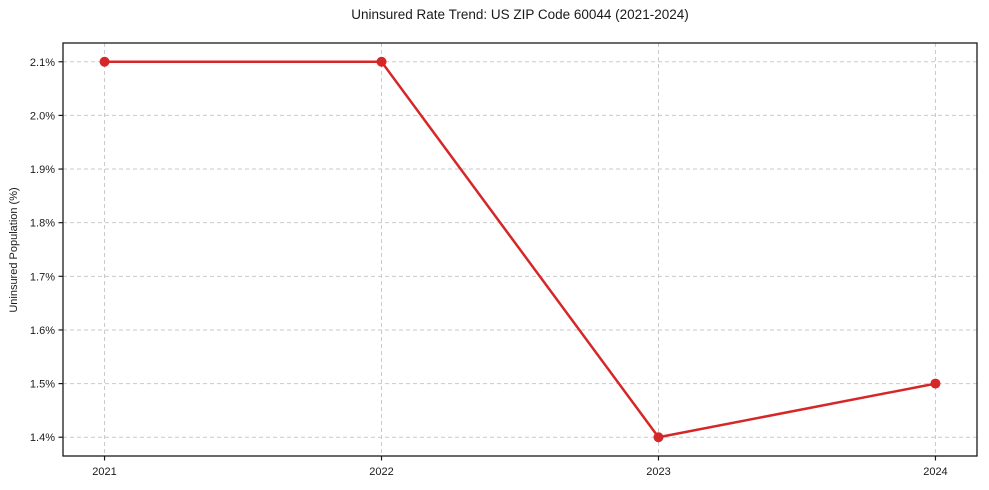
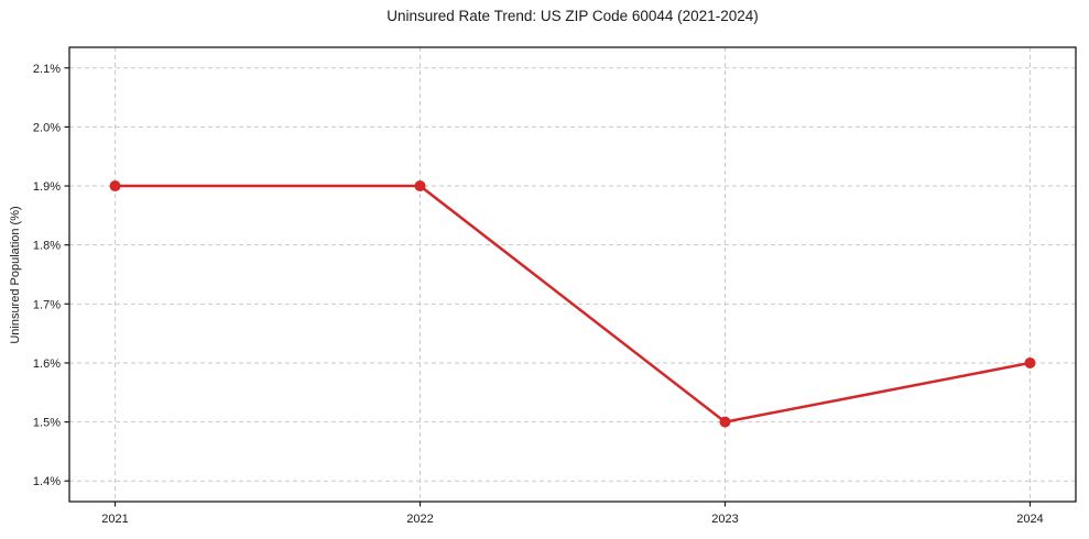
2021: 2.1% -> 1.9%
2022: 2.1% -> 1.9%
2023: 1.4% -> 1.5%
2024: 1.5% -> 1.6%
